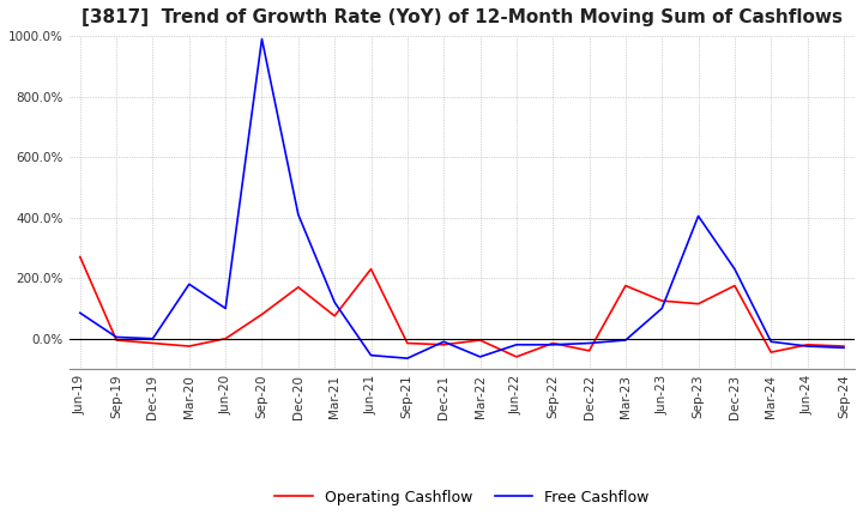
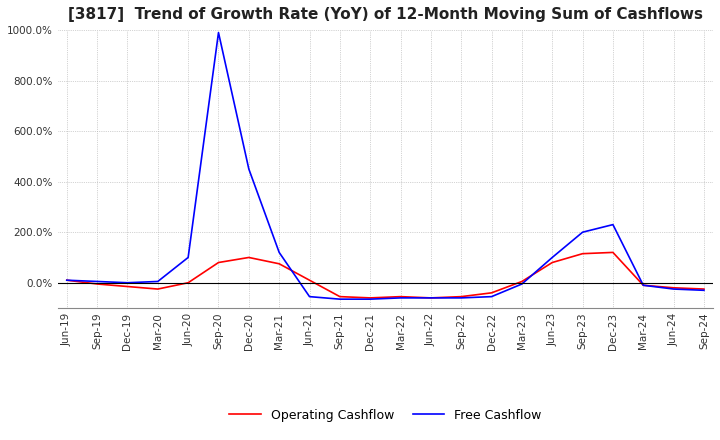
Operating Cashflow/Jun-19: 270% -> 10%
Free Cashflow/Jun-19: 85% -> 10%
Free Cashflow/Mar-20: 180% -> 5%
Operating Cashflow/Dec-20: 170% -> 100%
Free Cashflow/Dec-20: 410% -> 450%
Operating Cashflow/Jun-21: 230% -> 10%
Operating Cashflow/Sep-21: -15% -> -55%
Operating Cashflow/Dec-21: -20% -> -60%
Free Cashflow/Dec-21: -10% -> -65%
Operating Cashflow/Mar-22: -5% -> -55%
Free Cashflow/Jun-22: -20% -> -60%
Operating Cashflow/Sep-22: -15% -> -55%
Free Cashflow/Sep-22: -20% -> -60%
Free Cashflow/Dec-22: -15% -> -55%
Operating Cashflow/Mar-23: 175% -> 5%
Operating Cashflow/Jun-23: 125% -> 80%
Free Cashflow/Sep-23: 405% -> 200%
Operating Cashflow/Dec-23: 175% -> 120%
Operating Cashflow/Mar-24: -45% -> -10%
